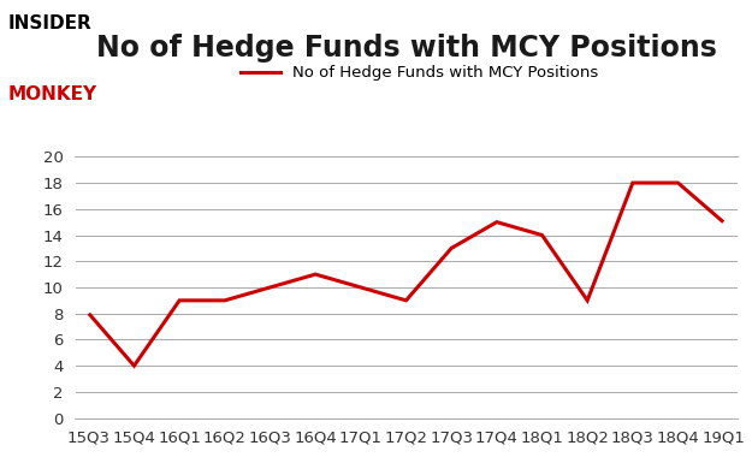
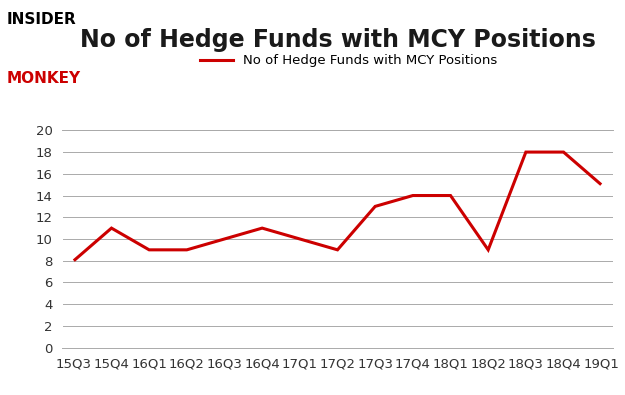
15Q4: 4 -> 11
17Q4: 15 -> 14
